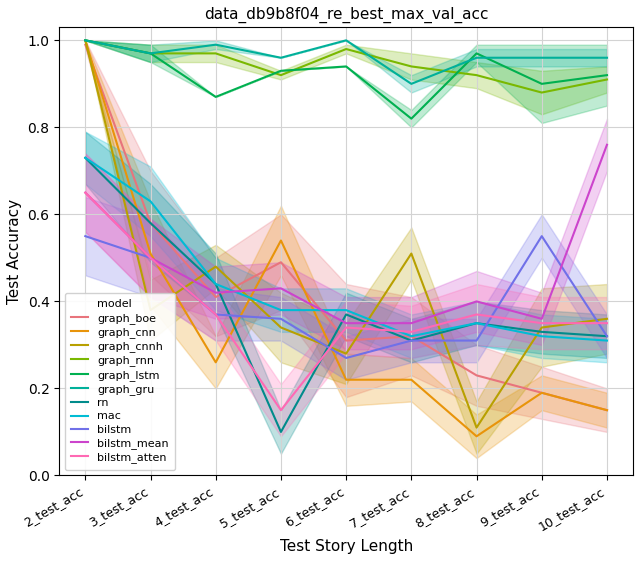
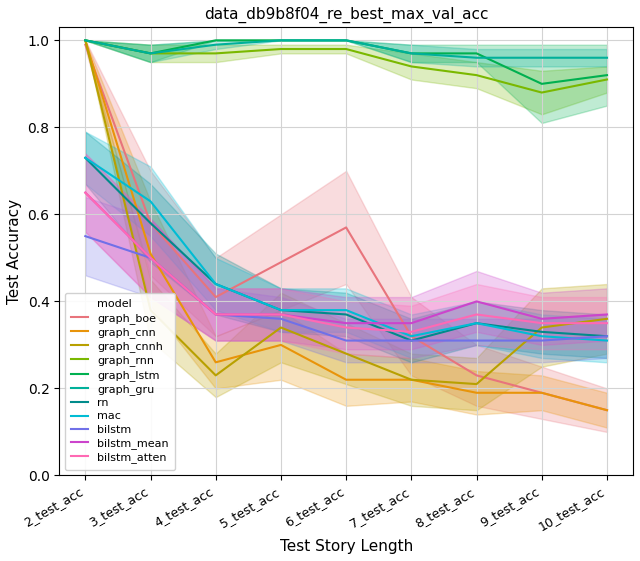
graph_cnnh/4_test_acc: 0.48 -> 0.23
graph_lstm/4_test_acc: 0.87 -> 1.00
bilstm_mean/4_test_acc: 0.42 -> 0.37
graph_cnn/5_test_acc: 0.54 -> 0.30
graph_rnn/5_test_acc: 0.92 -> 0.98
graph_lstm/5_test_acc: 0.93 -> 1.00
graph_gru/5_test_acc: 0.96 -> 1.00
rn/5_test_acc: 0.10 -> 0.38
bilstm_mean/5_test_acc: 0.43 -> 0.37
bilstm_atten/5_test_acc: 0.15 -> 0.37
graph_boe/6_test_acc: 0.31 -> 0.57
graph_lstm/6_test_acc: 0.94 -> 1.00
bilstm/6_test_acc: 0.27 -> 0.31
graph_cnnh/7_test_acc: 0.51 -> 0.22
graph_lstm/7_test_acc: 0.82 -> 0.97
graph_gru/7_test_acc: 0.90 -> 0.97
graph_cnn/8_test_acc: 0.09 -> 0.19
graph_cnnh/8_test_acc: 0.11 -> 0.21
bilstm/9_test_acc: 0.55 -> 0.31
bilstm_mean/10_test_acc: 0.76 -> 0.37
